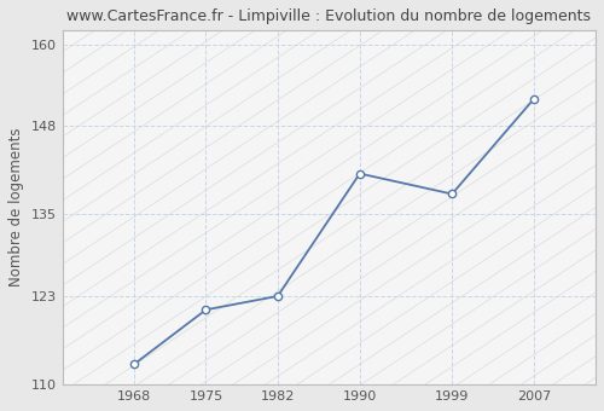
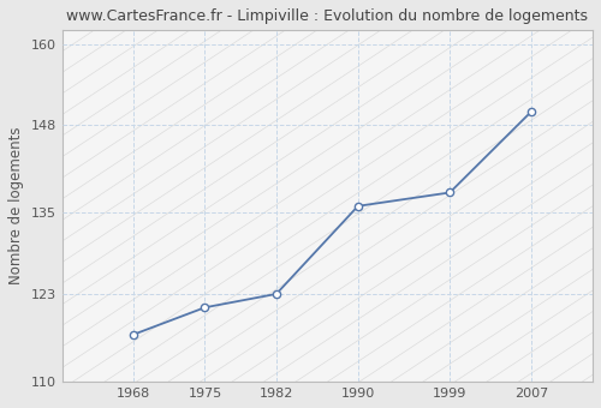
1968: 113 -> 117
1990: 141 -> 136
2007: 152 -> 150
